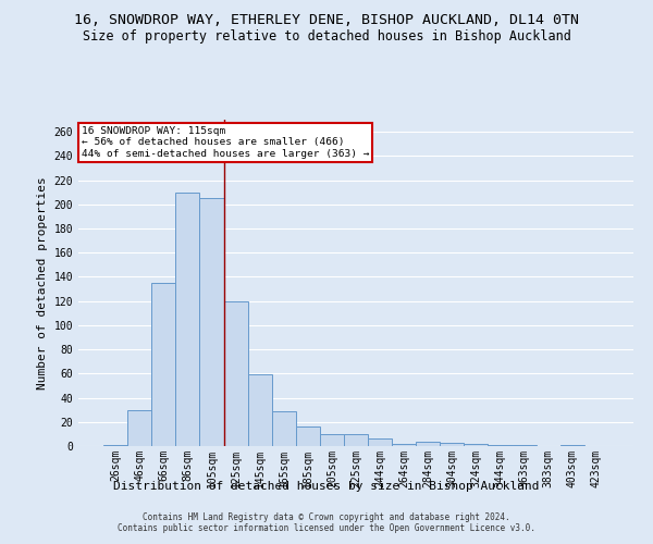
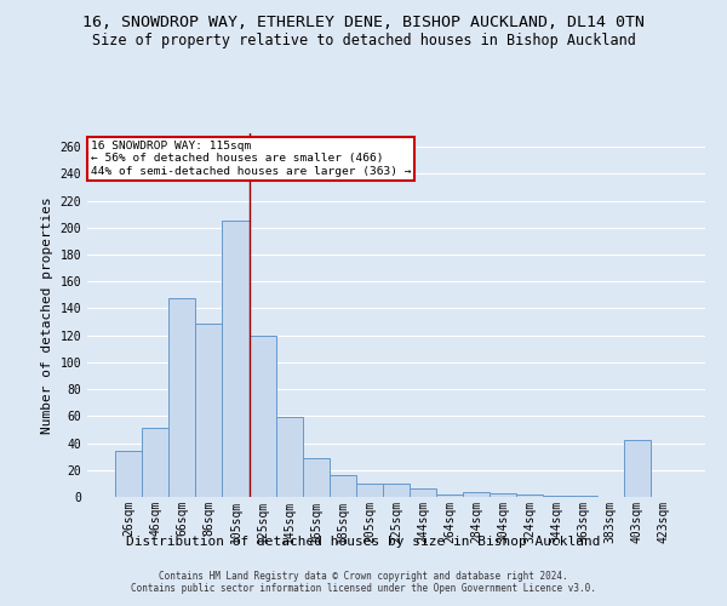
26sqm: 1 -> 34
46sqm: 30 -> 51
66sqm: 135 -> 148
86sqm: 210 -> 129
403sqm: 1 -> 42
